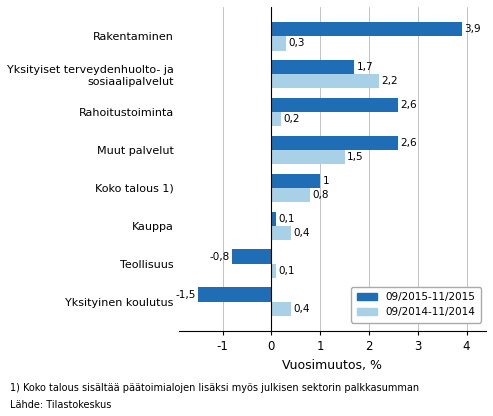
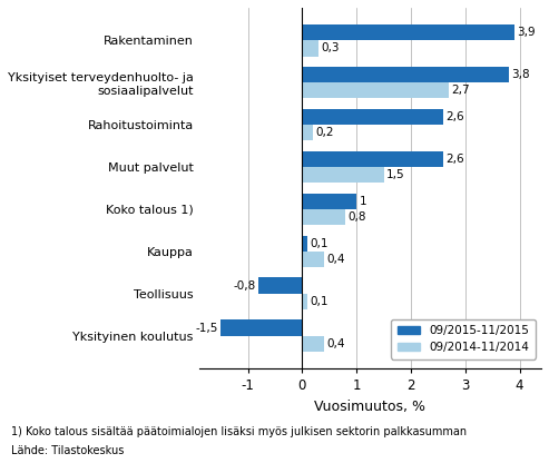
09/2015-11/2015/Yksityiset terveydenhuolto- ja sosiaalipalvelut: 1,7 -> 3,8
09/2014-11/2014/Yksityiset terveydenhuolto- ja sosiaalipalvelut: 2,2 -> 2,7
